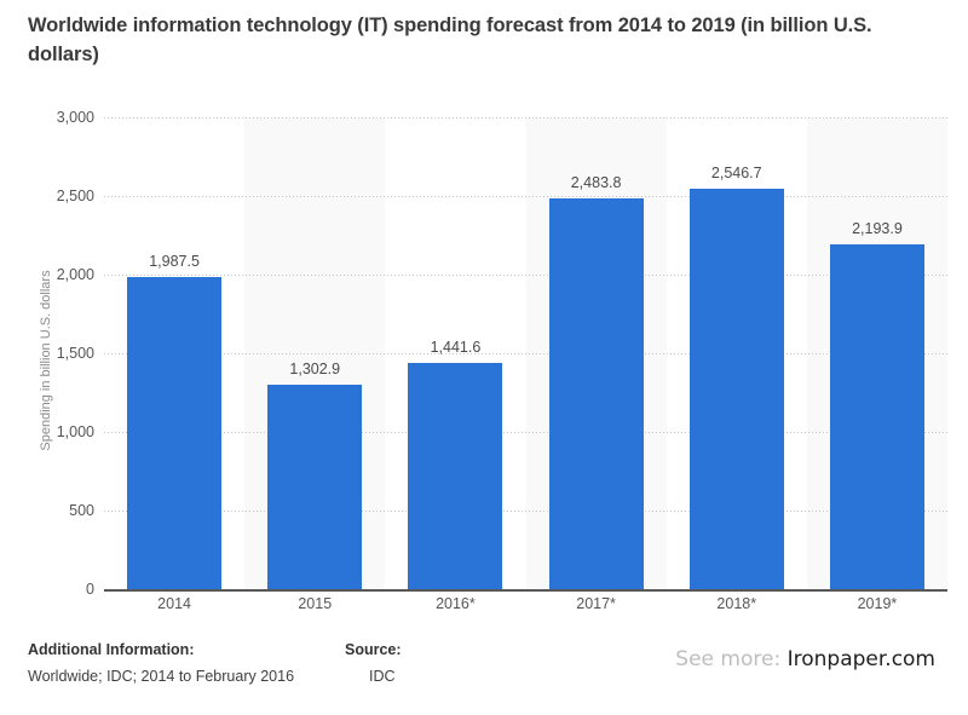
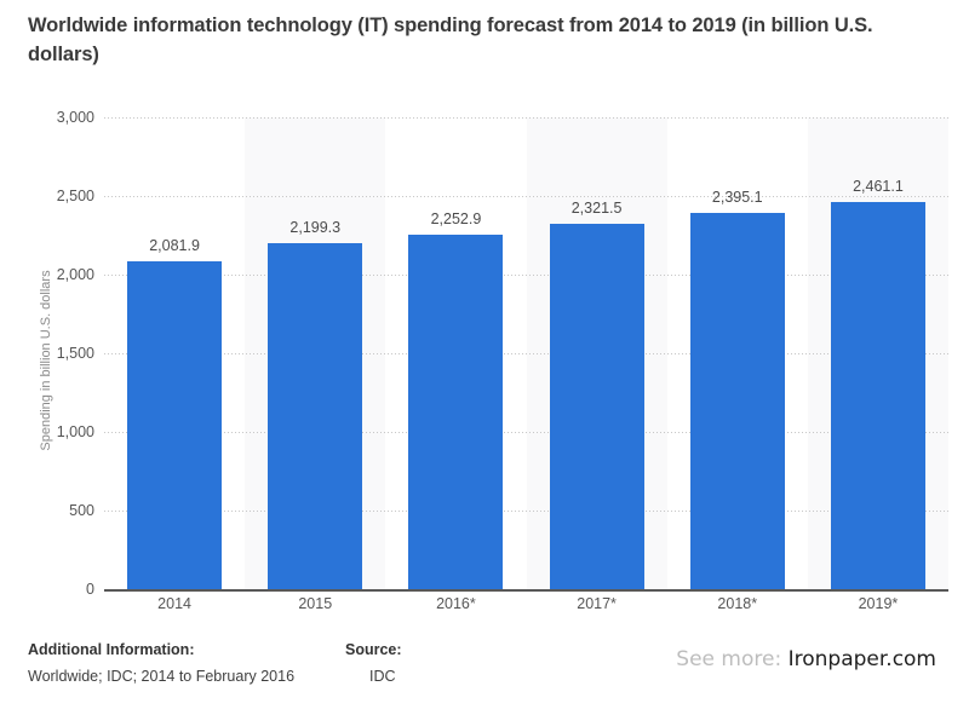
2014: 1,987.5 -> 2,081.9
2015: 1,302.9 -> 2,199.3
2016*: 1,441.6 -> 2,252.9
2017*: 2,483.8 -> 2,321.5
2018*: 2,546.7 -> 2,395.1
2019*: 2,193.9 -> 2,461.1
